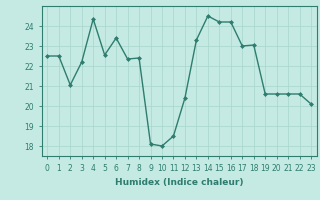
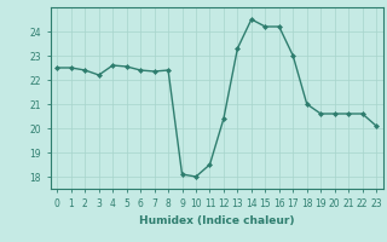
2: 21.05 -> 22.40
4: 24.35 -> 22.60
6: 23.40 -> 22.40
18: 23.05 -> 21.00
